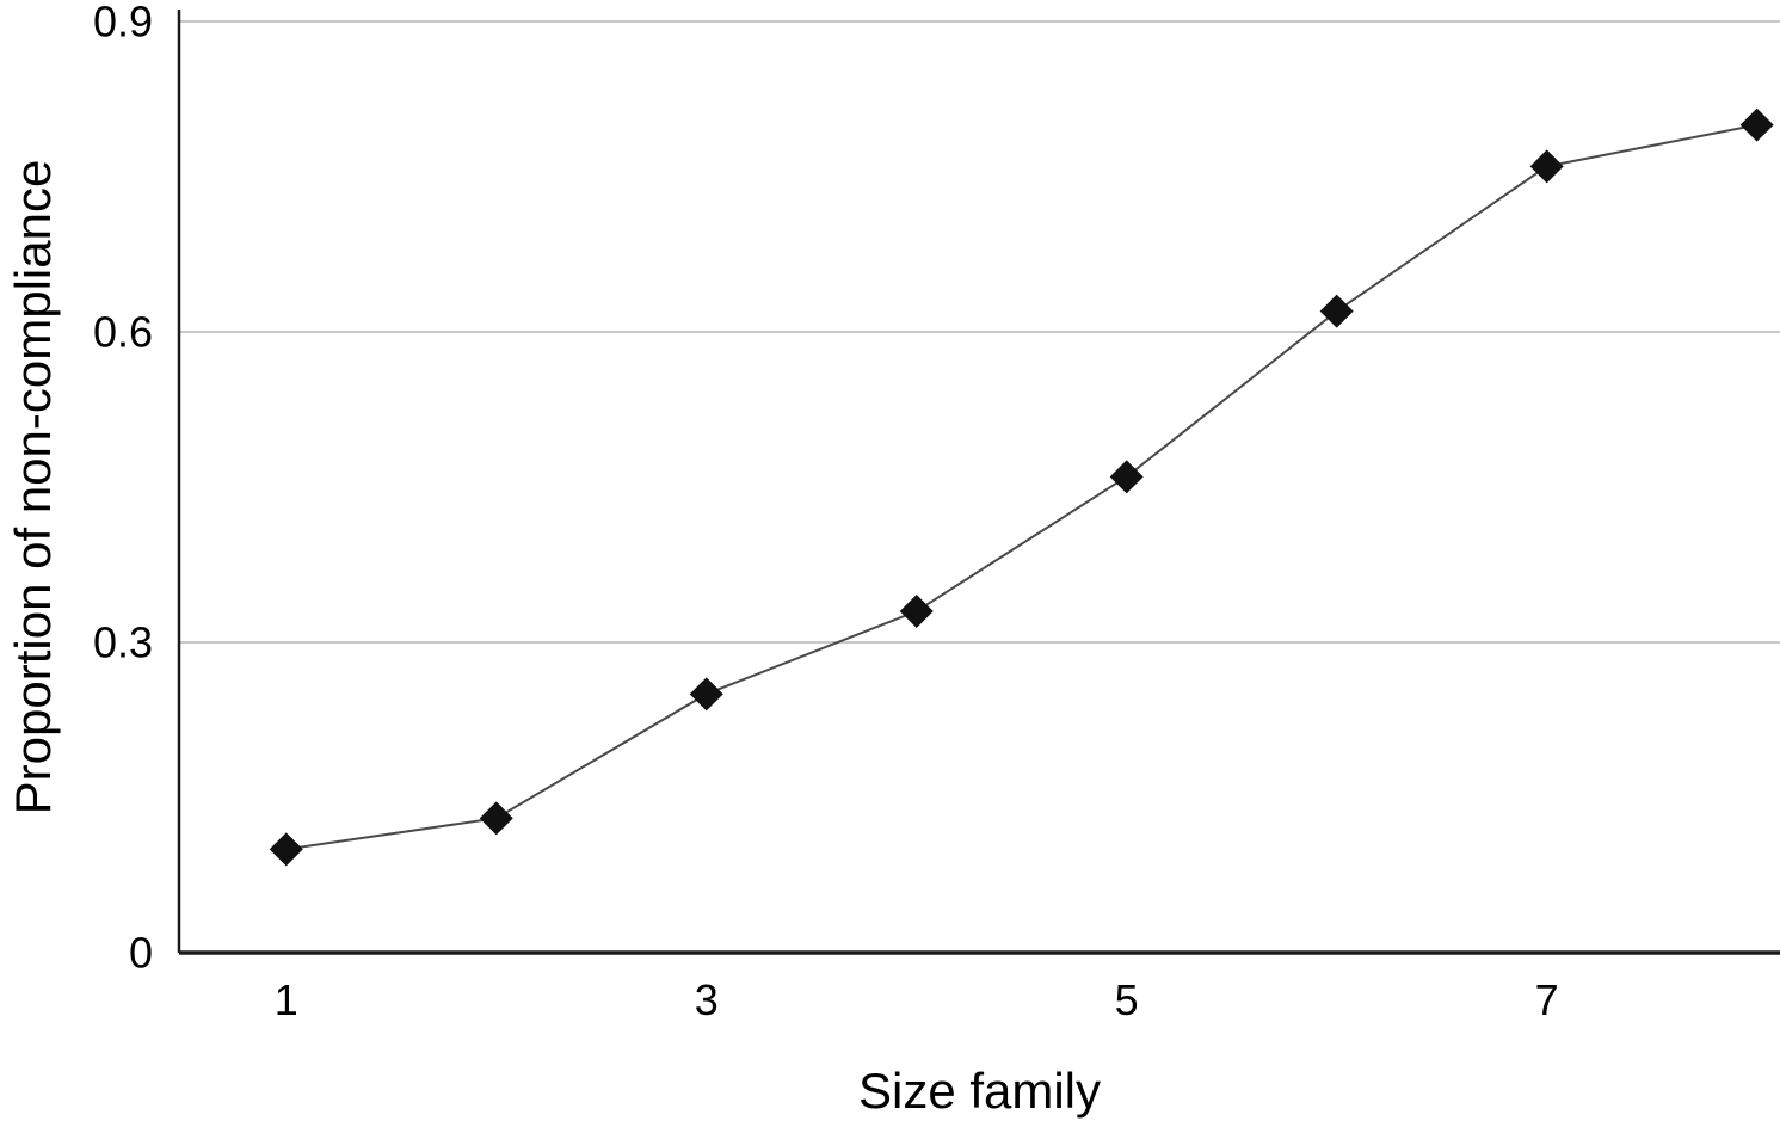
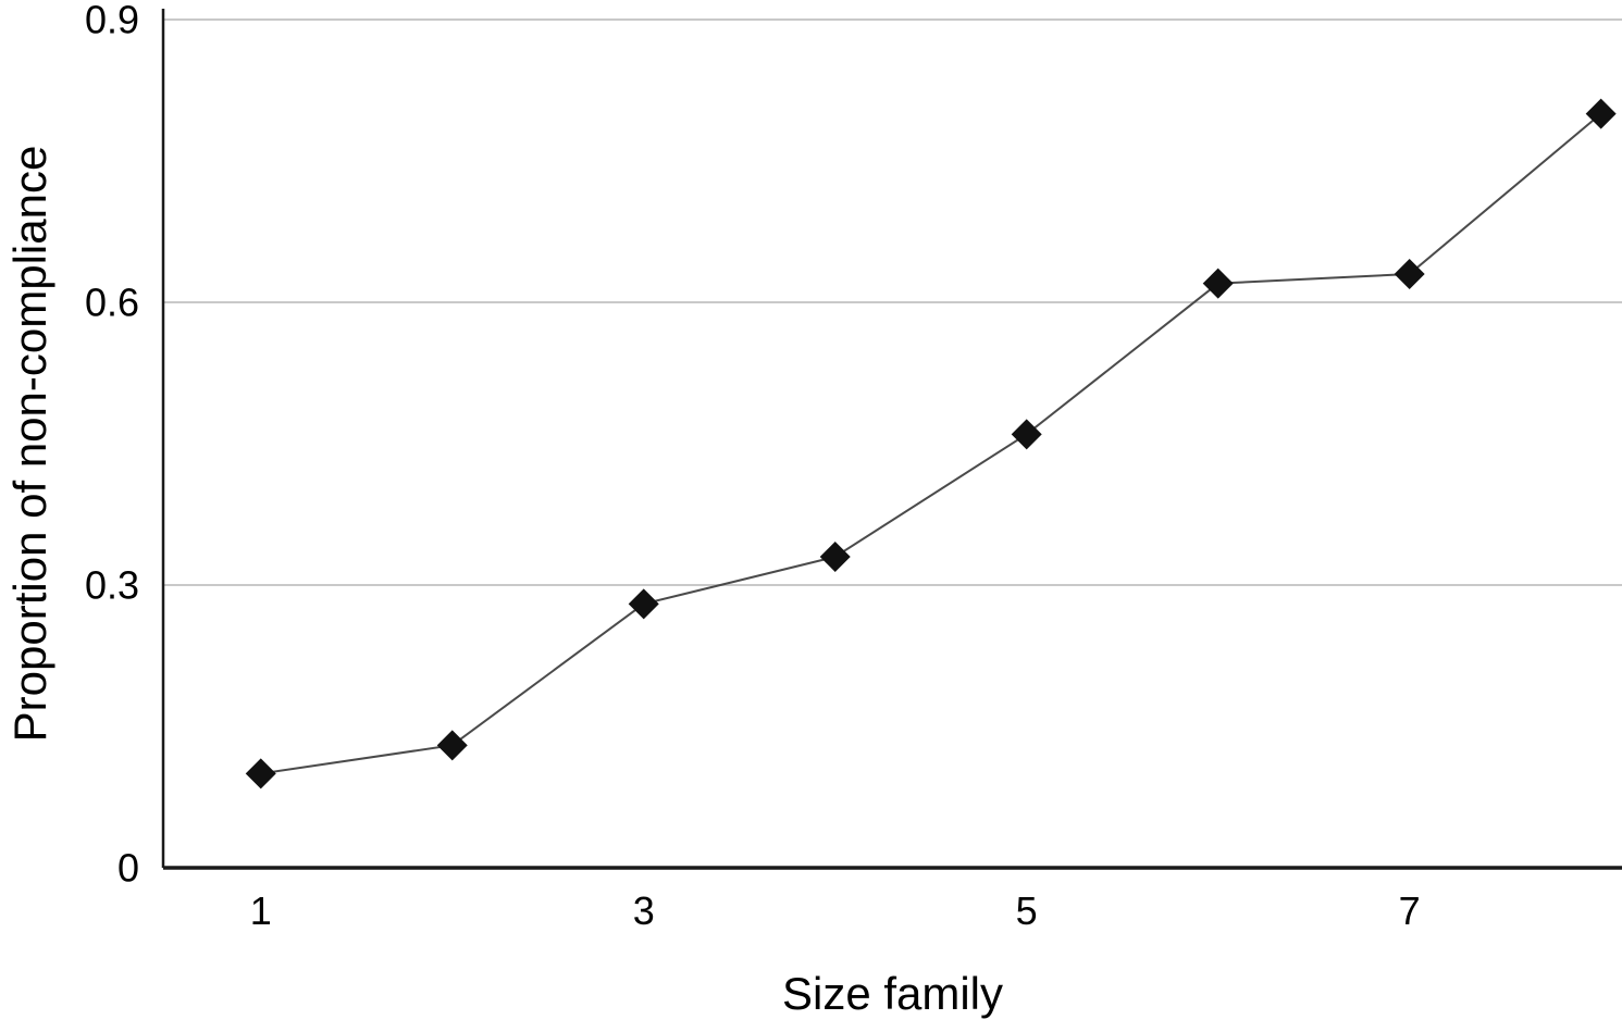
3: 0.25 -> 0.28
7: 0.76 -> 0.63
